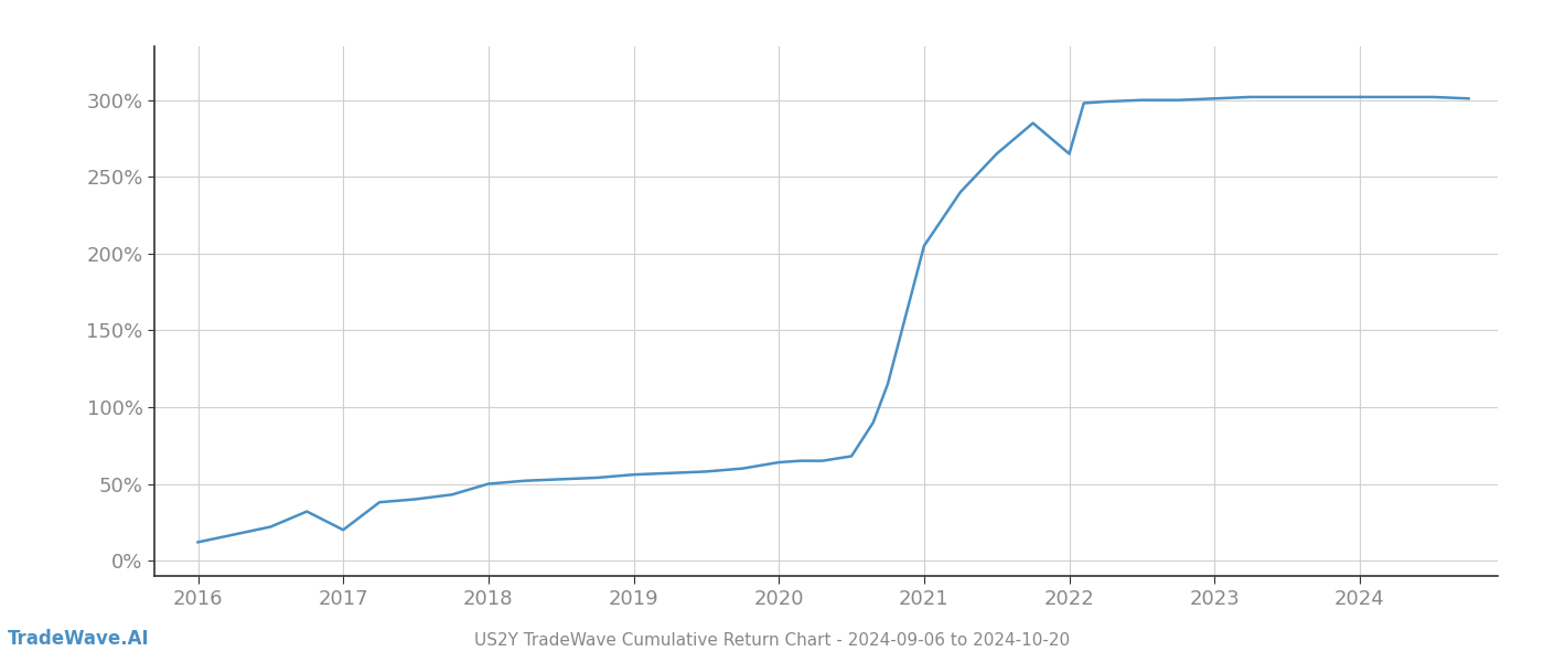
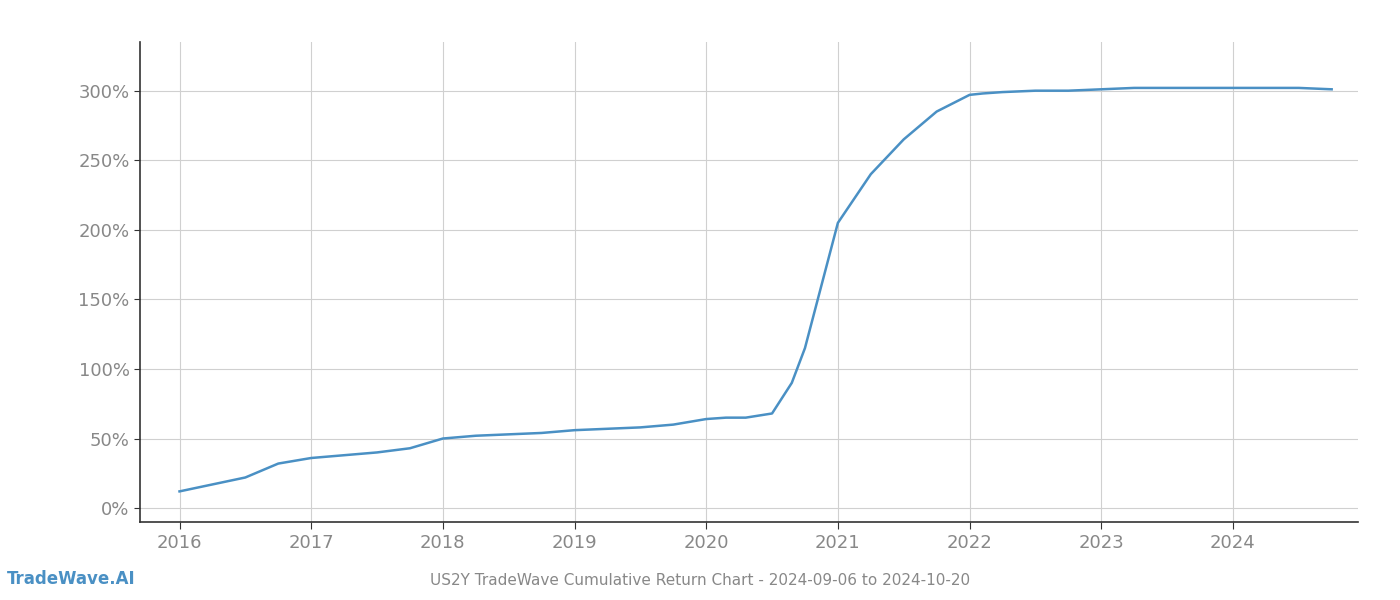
2017: 20% -> 36%
2022: 265% -> 297%
